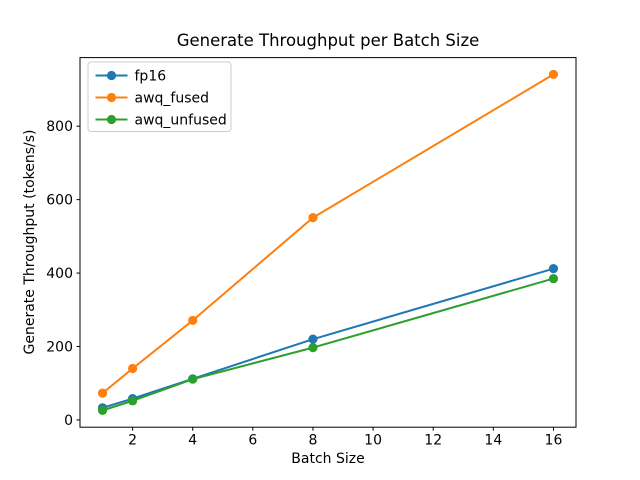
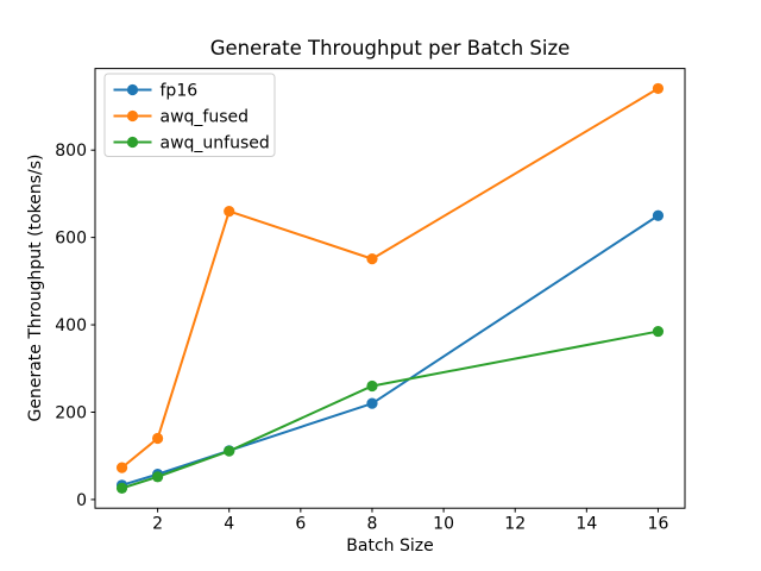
awq_fused/4: 270 -> 660
awq_unfused/8: 200 -> 260
fp16/16: 410 -> 650
